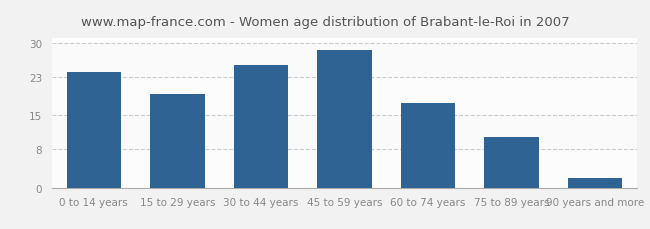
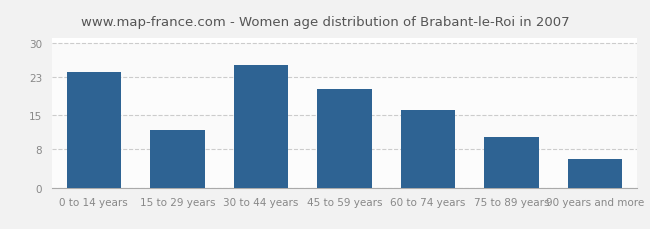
15 to 29 years: 19.5 -> 12.0
45 to 59 years: 28.5 -> 20.5
60 to 74 years: 17.5 -> 16.0
90 years and more: 2.0 -> 6.0
